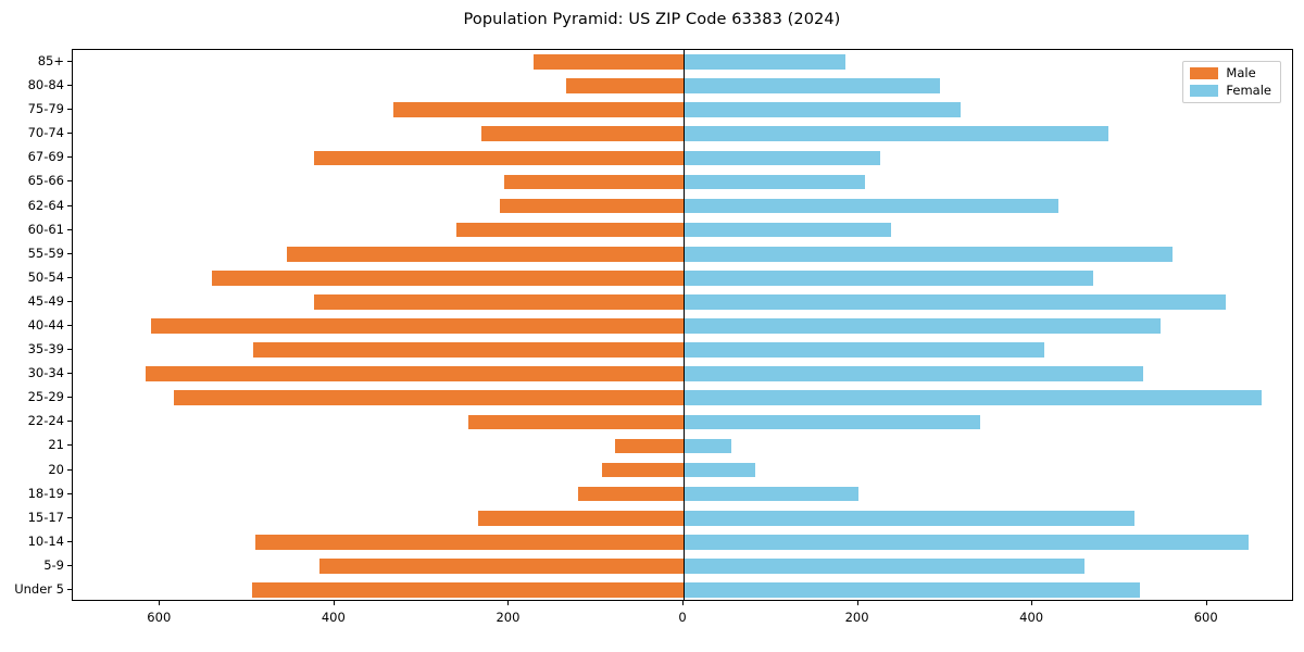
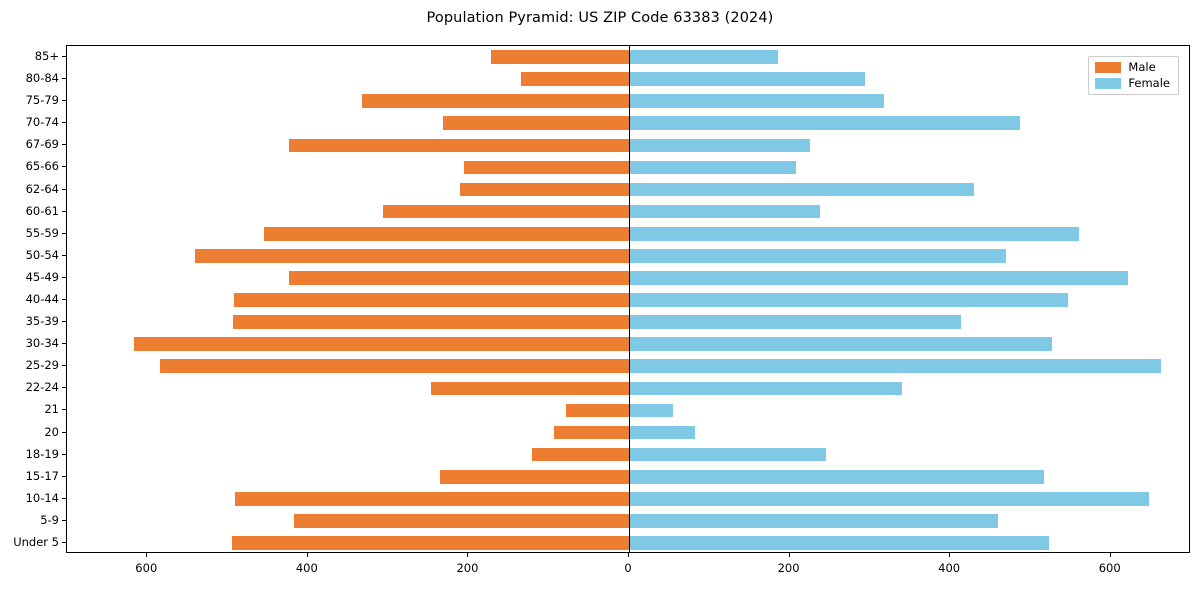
Female/18-19: 200 -> 240
Male/40-44: 610 -> 490
Male/60-61: 260 -> 310
